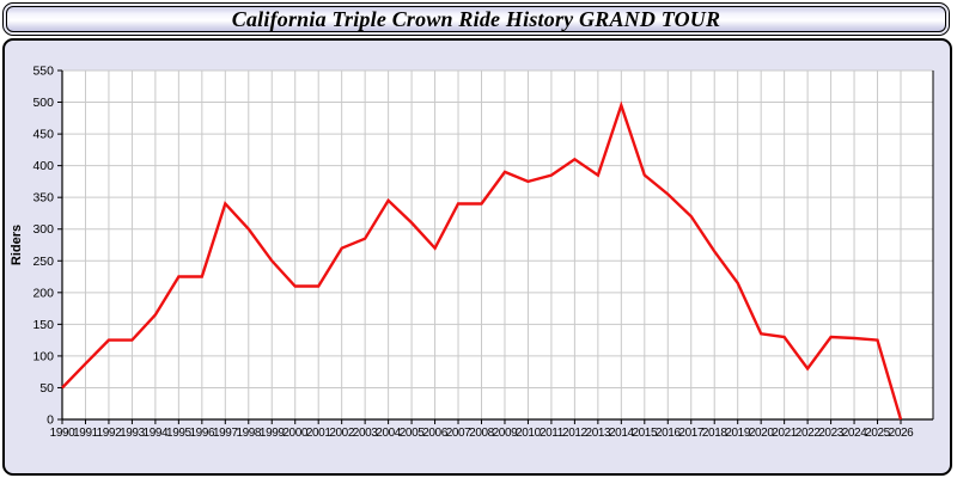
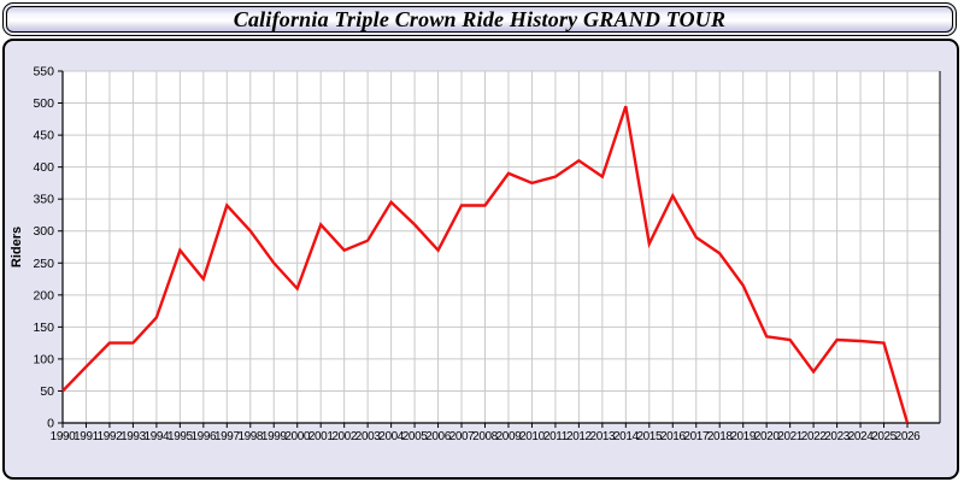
1995: 220 -> 270
2001: 210 -> 310
2015: 380 -> 280
2017: 320 -> 290
